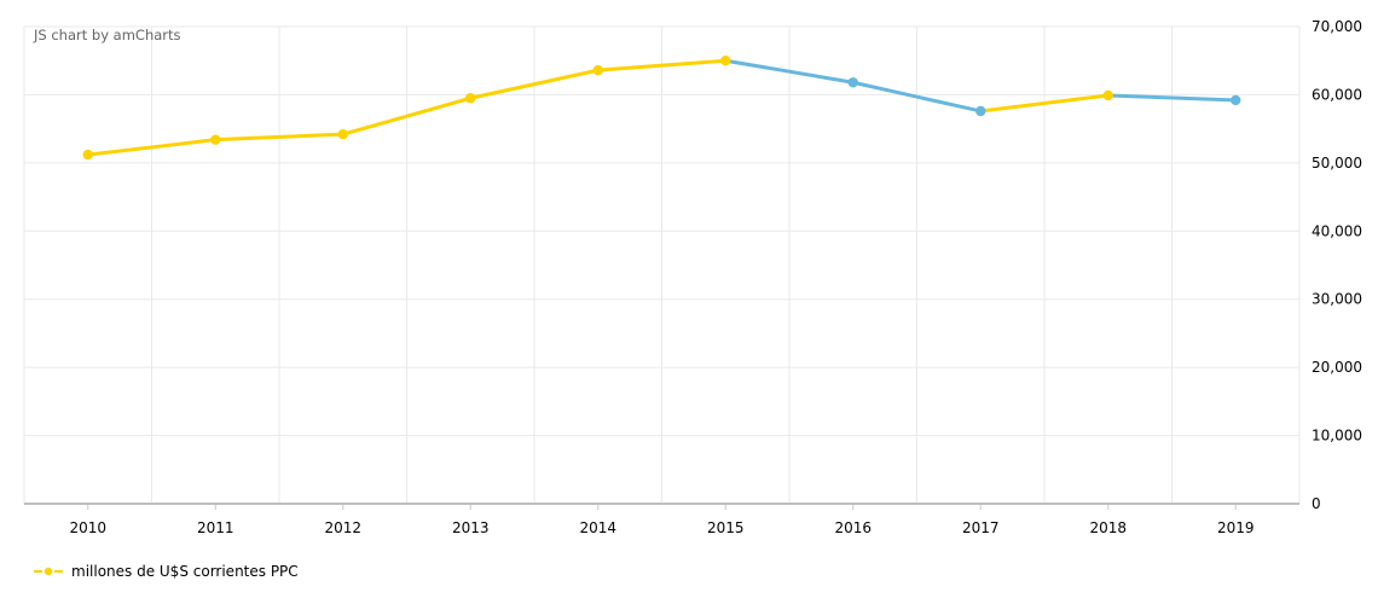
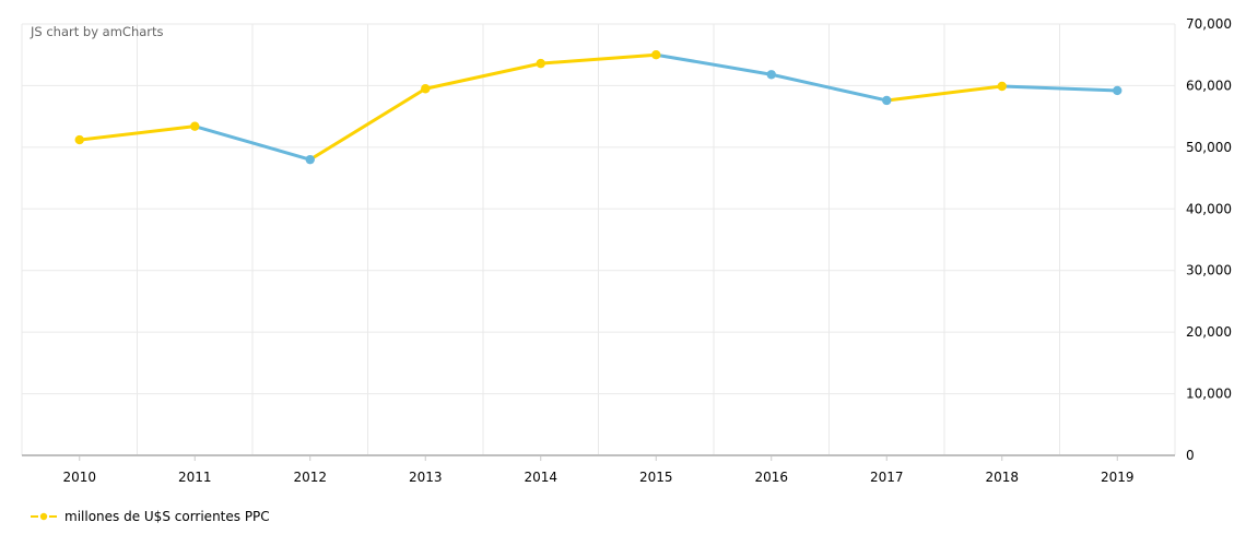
2012: 54000 -> 48000
